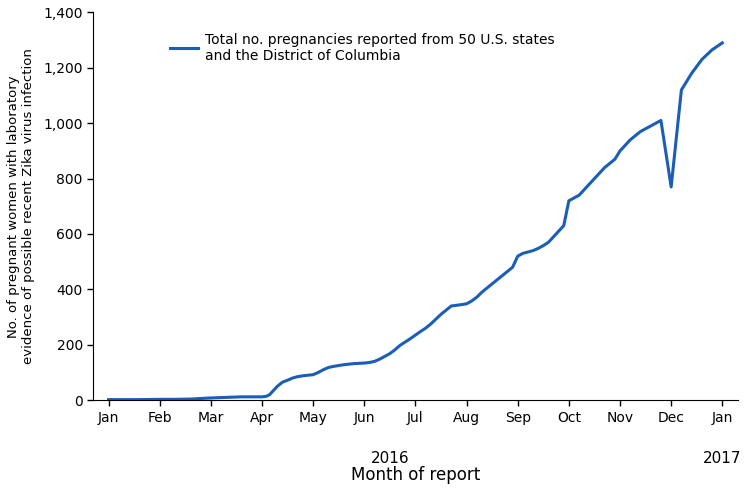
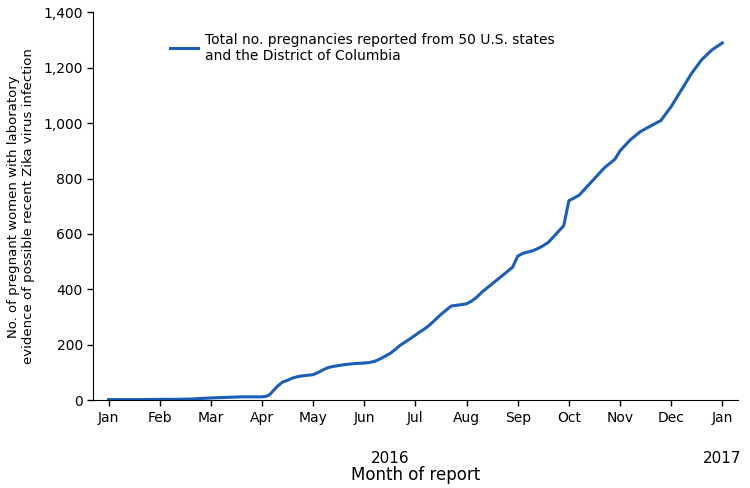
Dec: 770 -> 1,060
